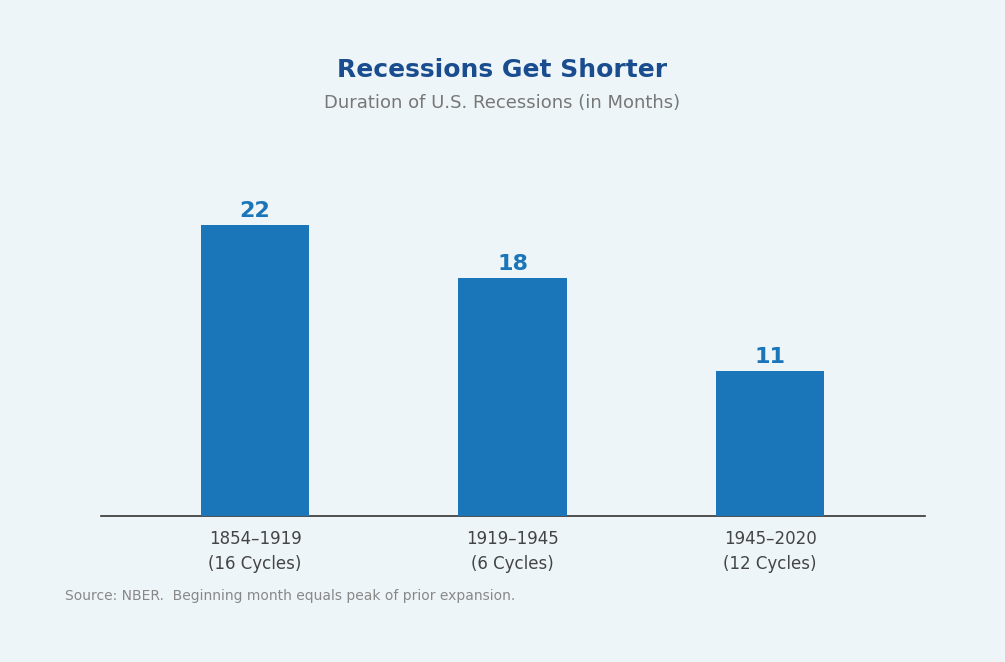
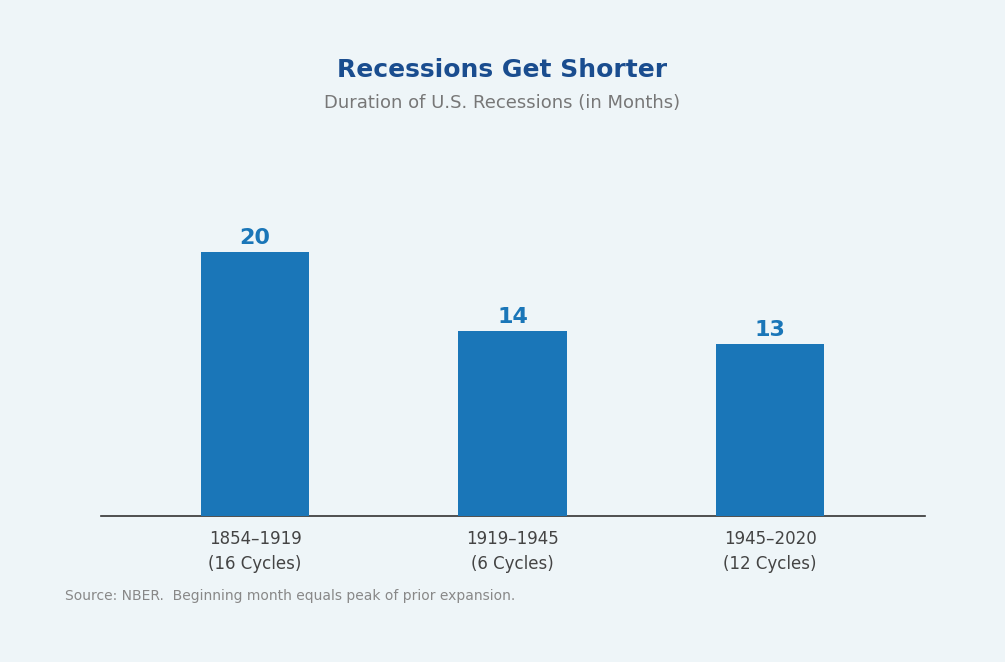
1854–1919 (16 Cycles): 22 -> 20
1919–1945 (6 Cycles): 18 -> 14
1945–2020 (12 Cycles): 11 -> 13
